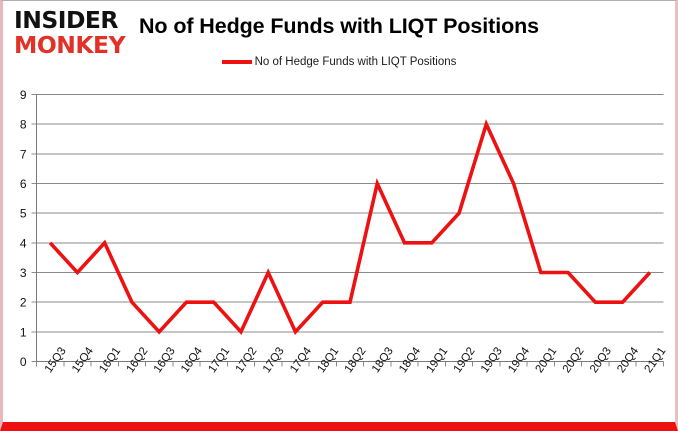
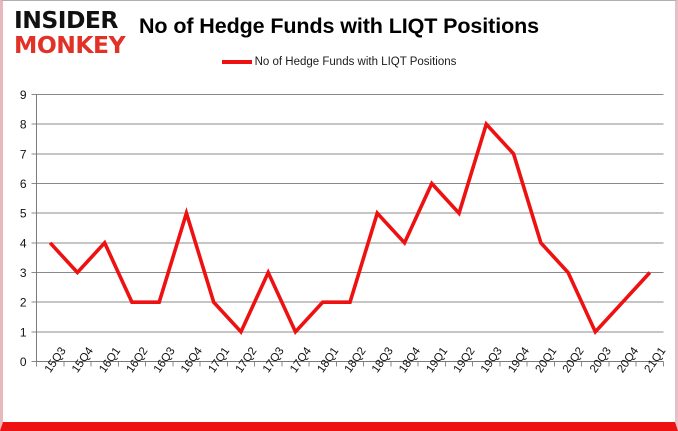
16Q3: 1 -> 2
16Q4: 2 -> 5
18Q3: 6 -> 5
19Q1: 4 -> 6
19Q4: 6 -> 7
20Q1: 3 -> 4
20Q3: 2 -> 1
